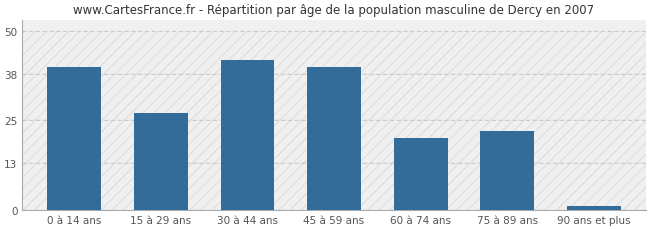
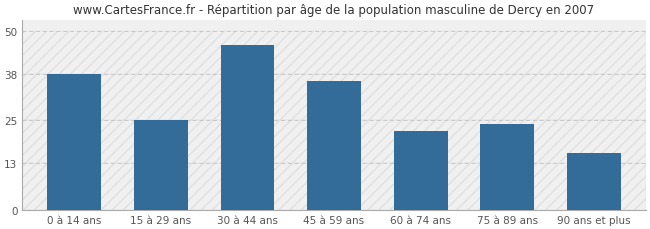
0 à 14 ans: 40 -> 38
15 à 29 ans: 27 -> 25
30 à 44 ans: 42 -> 46
45 à 59 ans: 40 -> 36
60 à 74 ans: 20 -> 22
75 à 89 ans: 22 -> 24
90 ans et plus: 1 -> 16
